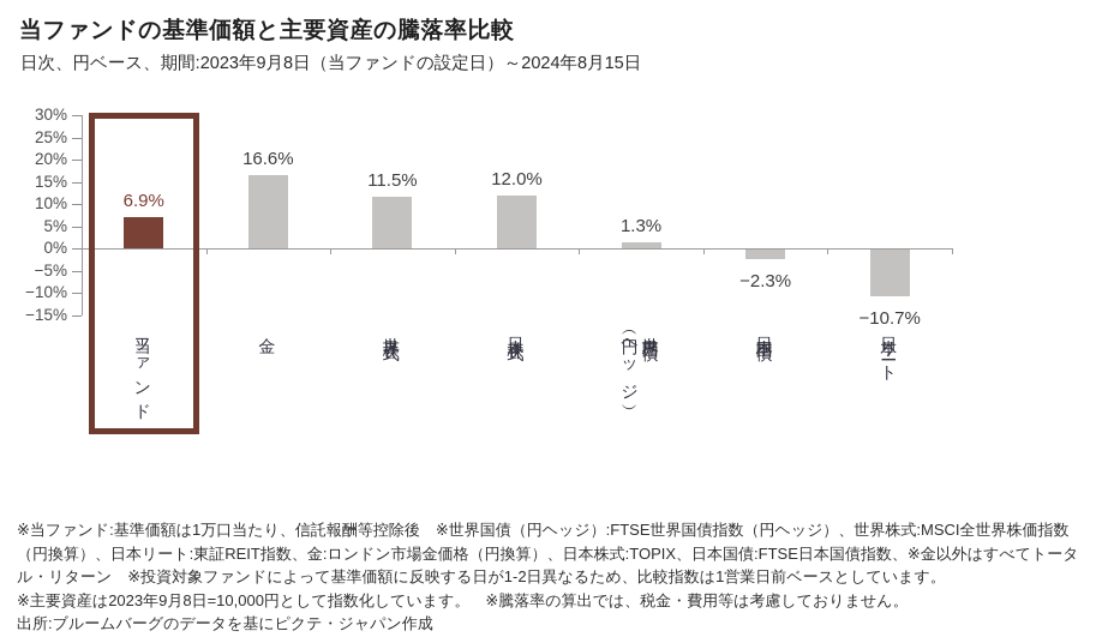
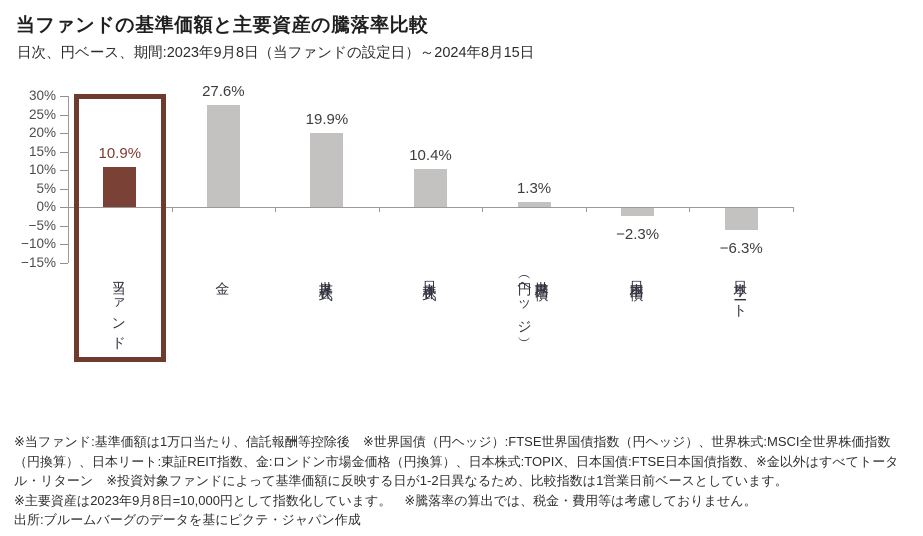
当ファンド: 6.9% -> 10.9%
金: 16.6% -> 27.6%
世界株式: 11.5% -> 19.9%
日本株式: 12.0% -> 10.4%
日本リート: −10.7% -> −6.3%
